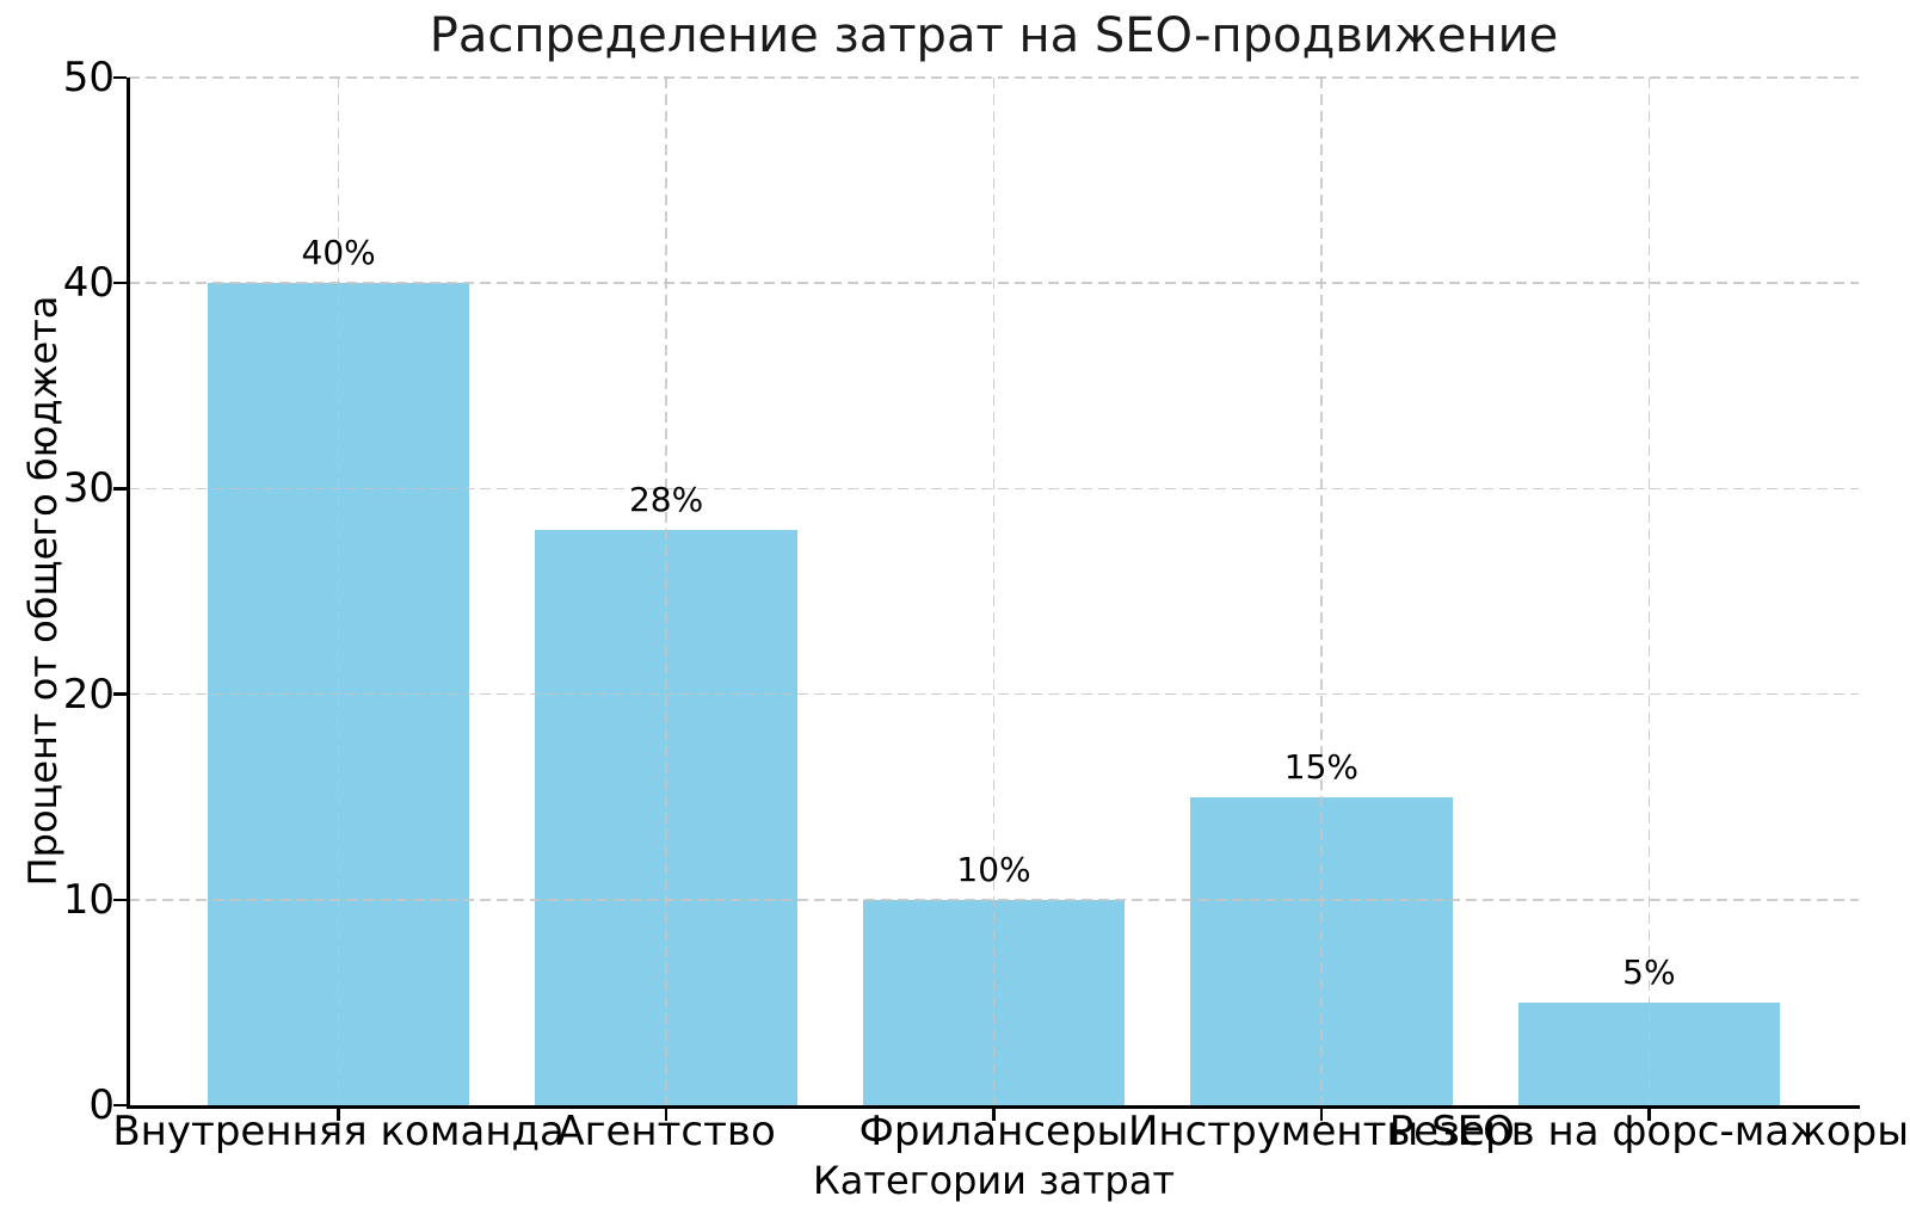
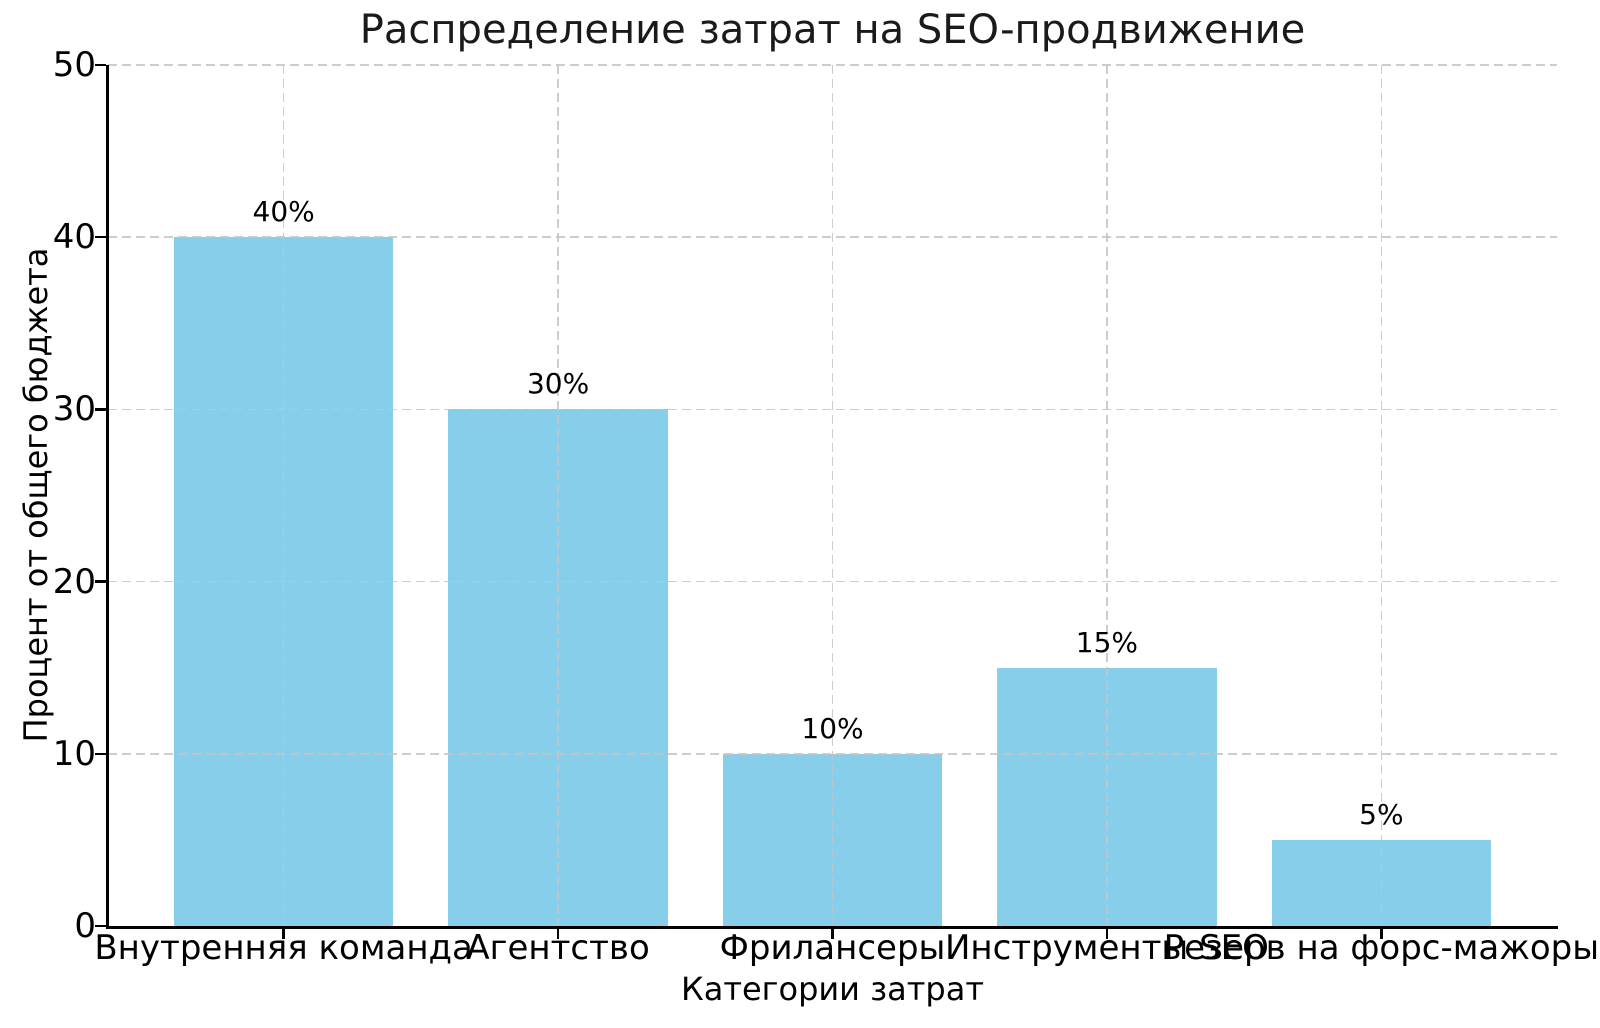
Агентство: 28% -> 30%
